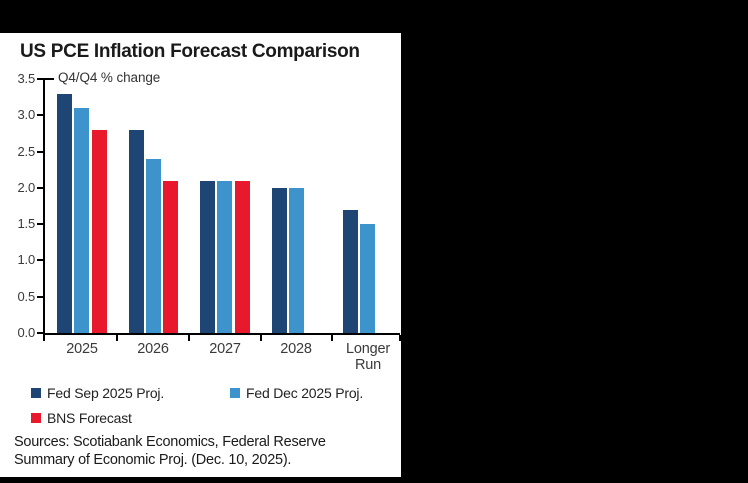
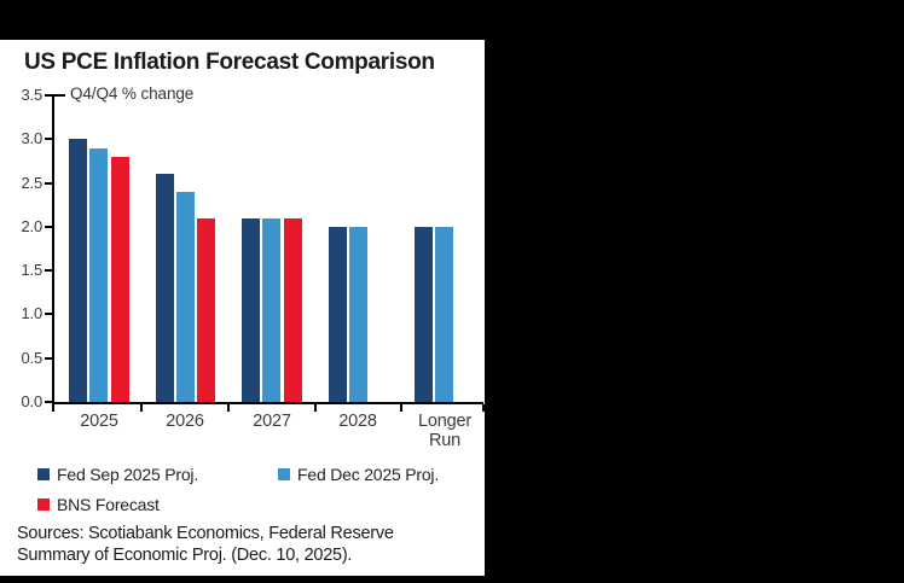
Fed Sep 2025 Proj./2025: 3.3 -> 3.0
Fed Dec 2025 Proj./2025: 3.1 -> 2.9
Fed Sep 2025 Proj./2026: 2.8 -> 2.6
Fed Sep 2025 Proj./Longer Run: 1.7 -> 2.0
Fed Dec 2025 Proj./Longer Run: 1.5 -> 2.0
